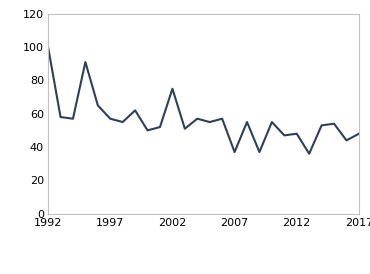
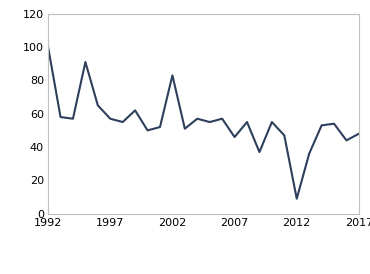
2002: 75 -> 83
2007: 37 -> 46
2012: 48 -> 9
